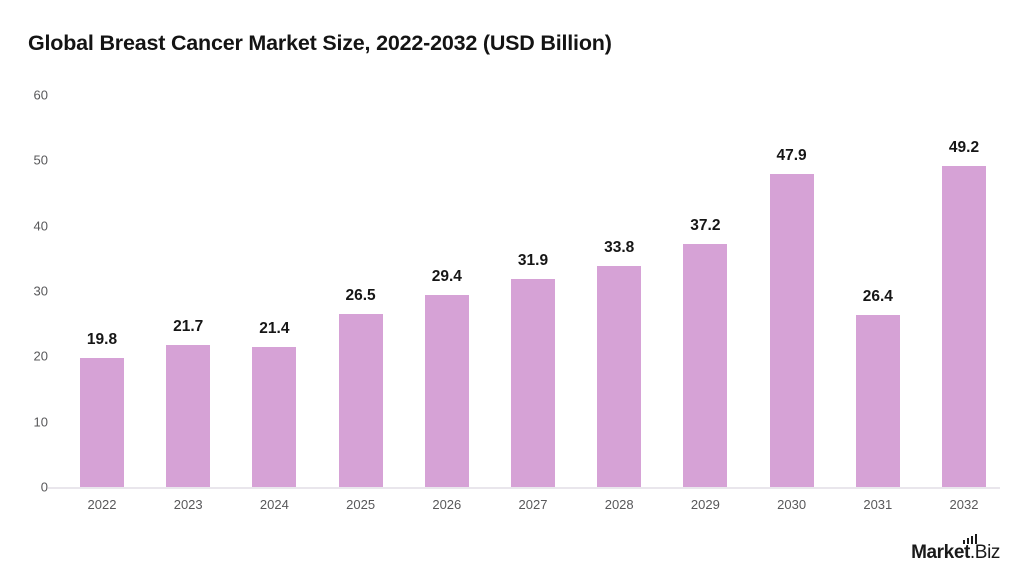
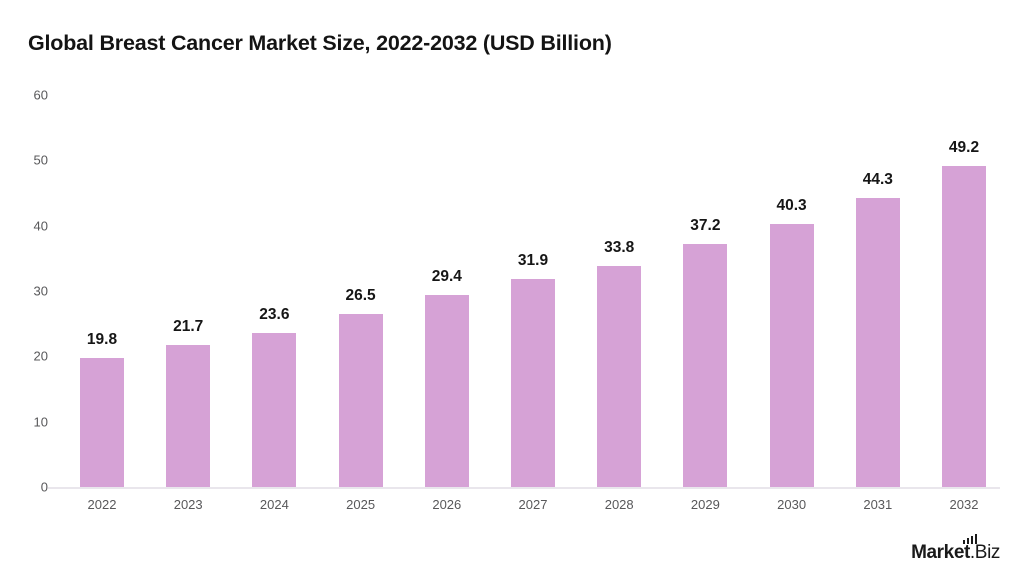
2024: 21.4 -> 23.6
2030: 47.9 -> 40.3
2031: 26.4 -> 44.3
